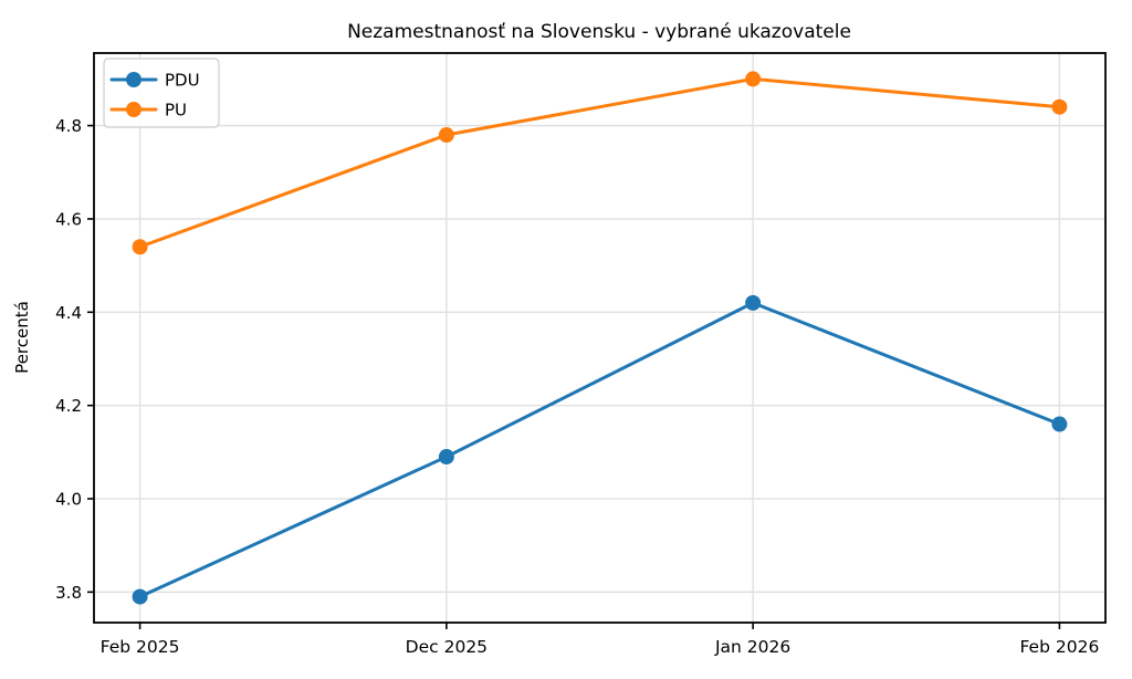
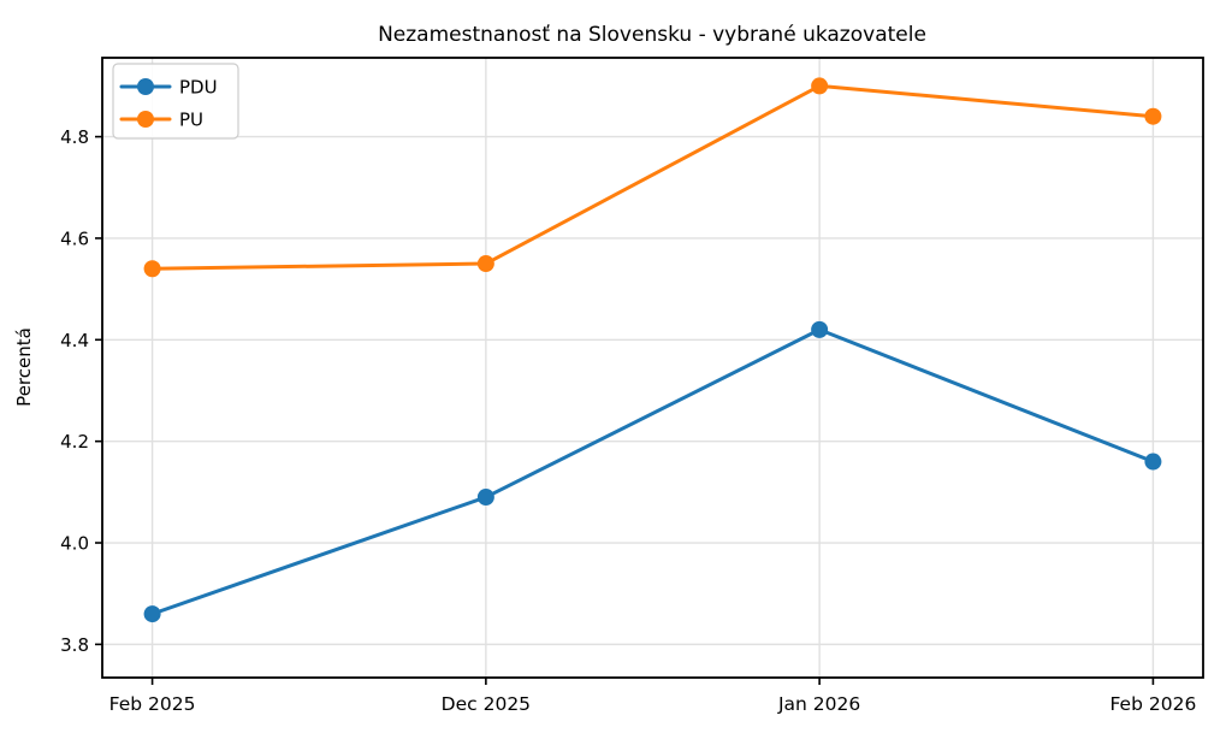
PDU/Feb 2025: 3.79 -> 3.86
PU/Dec 2025: 4.78 -> 4.55
